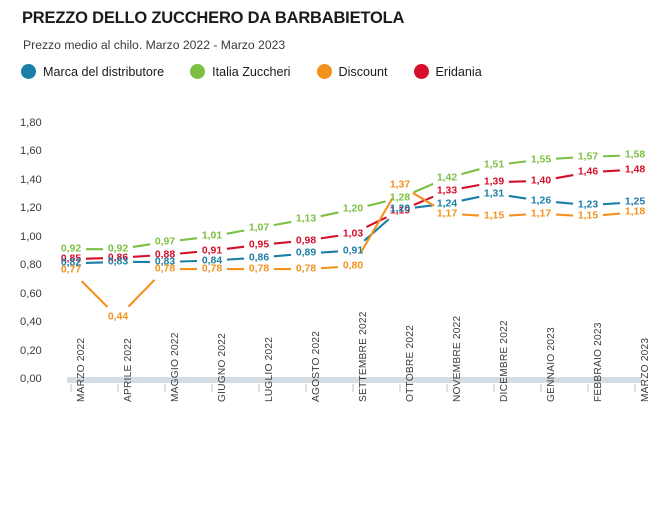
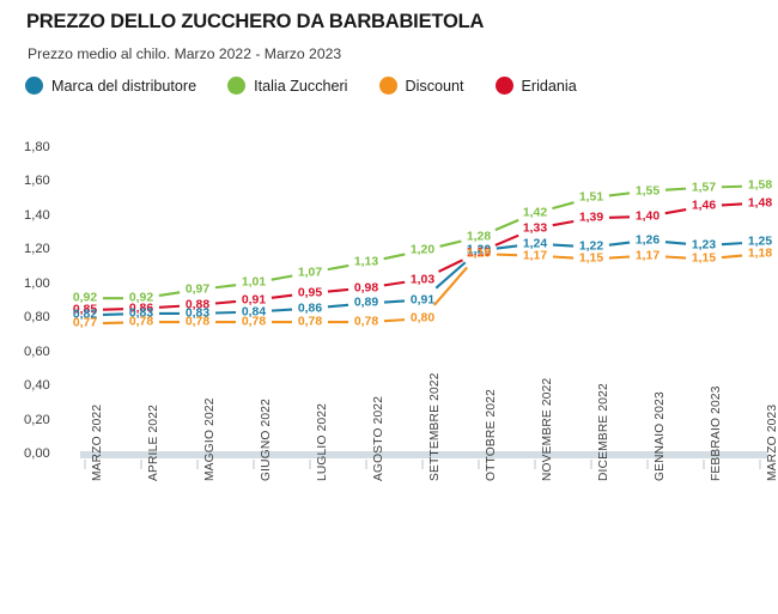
Discount/APRILE 2022: 0,44 -> 0,78
Discount/OTTOBRE 2022: 1,37 -> 1,18
Marca del distributore/DICEMBRE 2022: 1,31 -> 1,22
